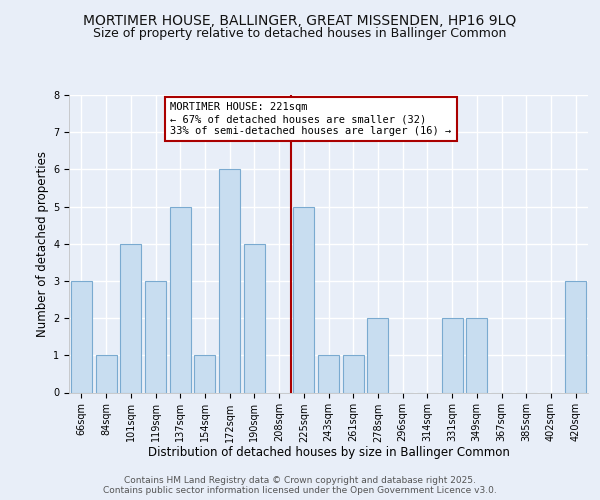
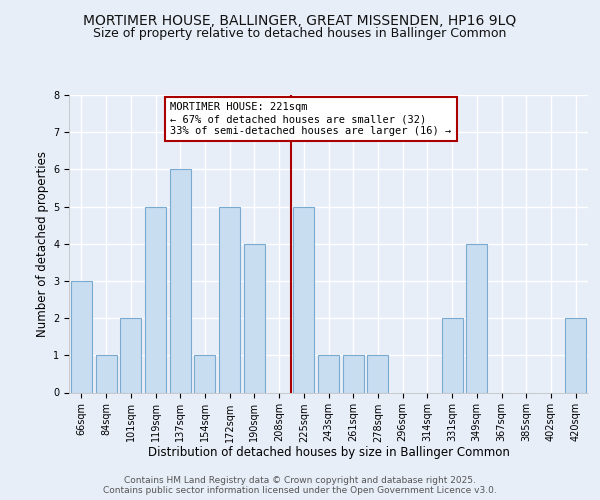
101sqm: 4 -> 2
119sqm: 3 -> 5
137sqm: 5 -> 6
172sqm: 6 -> 5
278sqm: 2 -> 1
349sqm: 2 -> 4
420sqm: 3 -> 2
